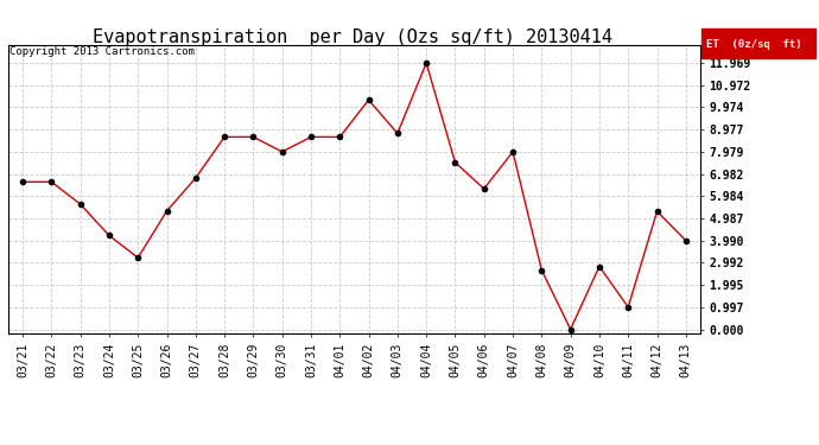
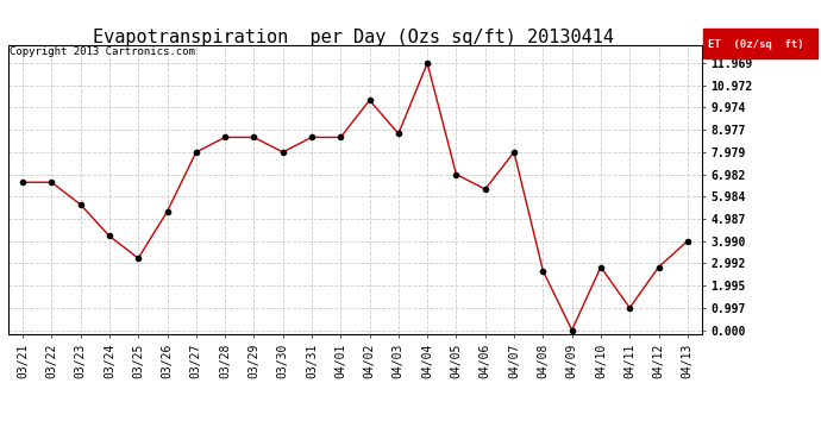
03/27: 6.8 -> 8.0
04/05: 7.5 -> 7.0
04/12: 5.3 -> 2.8
